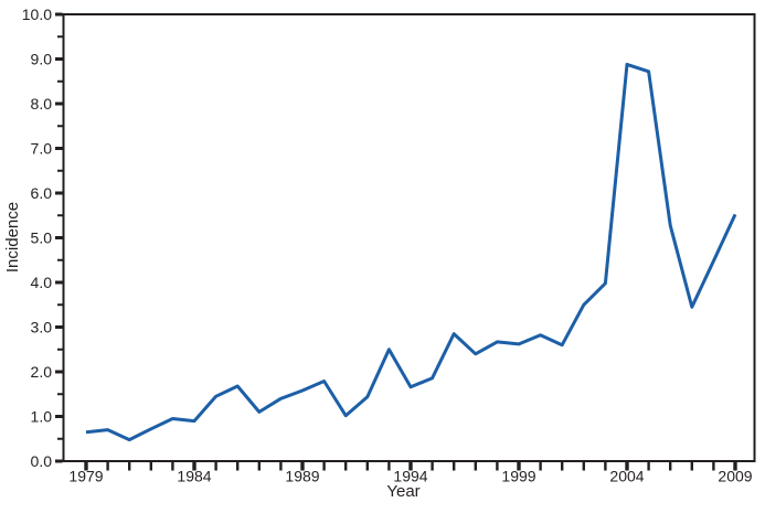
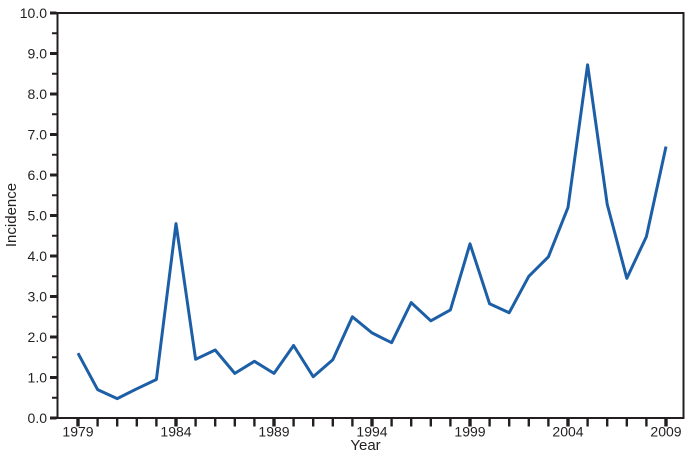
1979: 0.7 -> 1.6
1984: 0.9 -> 4.8
1989: 1.6 -> 1.1
1994: 1.7 -> 2.1
1999: 2.6 -> 4.3
2004: 8.9 -> 5.2
2009: 5.5 -> 6.7
